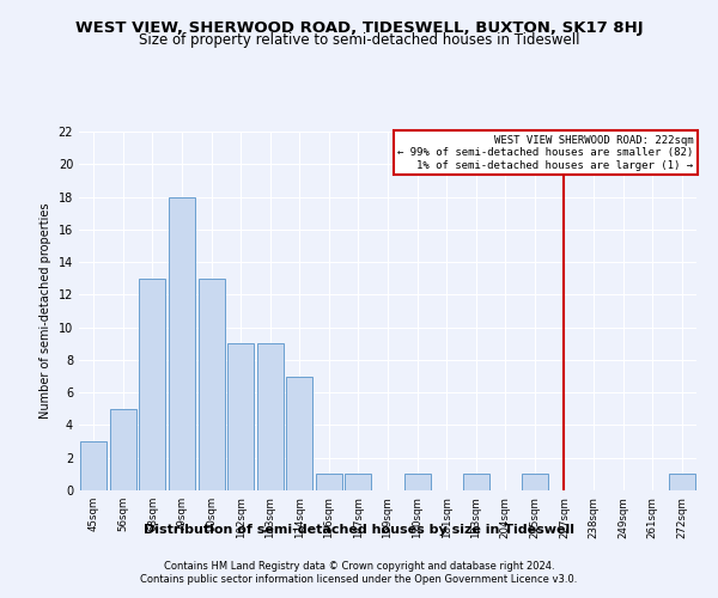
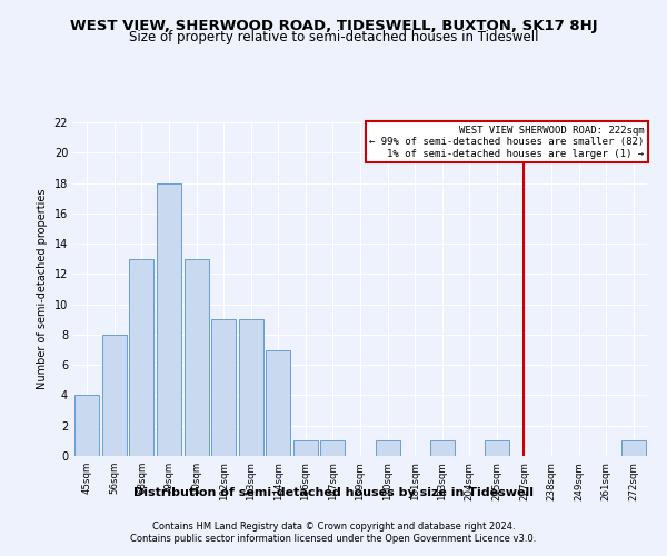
45sqm: 3 -> 4
56sqm: 5 -> 8
